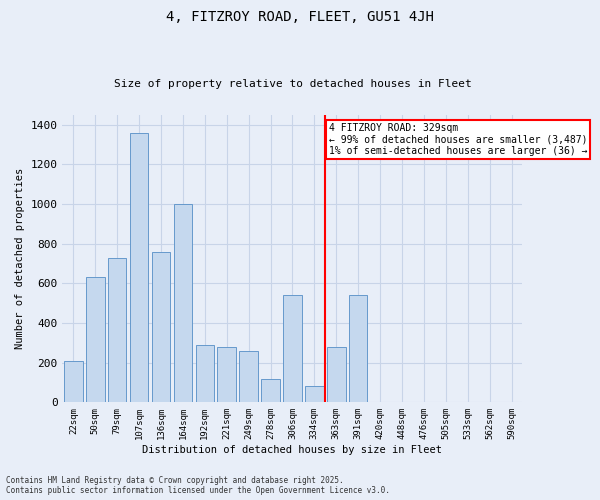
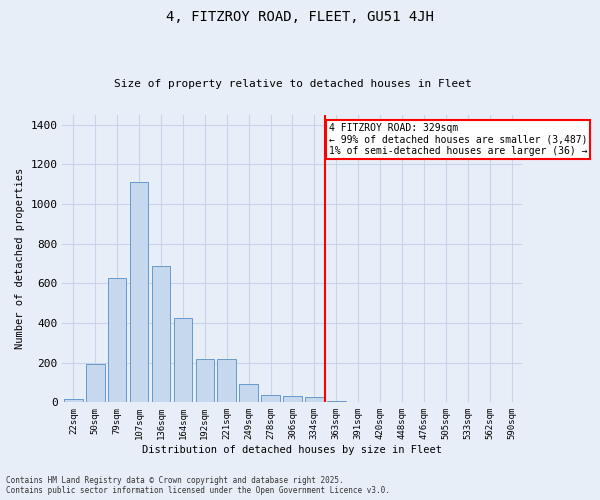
22sqm: 210 -> 20
50sqm: 630 -> 200
79sqm: 730 -> 620
107sqm: 1360 -> 1110
136sqm: 760 -> 680
164sqm: 1000 -> 420
192sqm: 290 -> 220
221sqm: 280 -> 220
249sqm: 260 -> 90
278sqm: 120 -> 40
306sqm: 540 -> 30
334sqm: 80 -> 30
363sqm: 280 -> 10
391sqm: 540 -> 0
